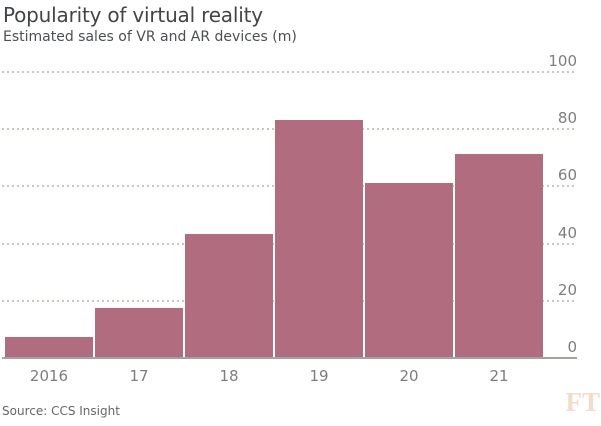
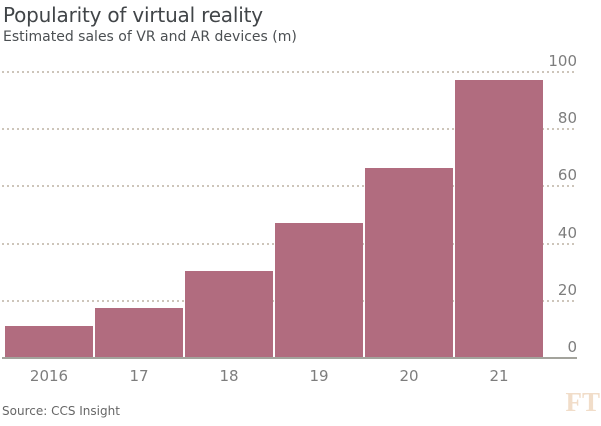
2016: 7 -> 11
18: 43 -> 30
19: 83 -> 47
20: 61 -> 66
21: 71 -> 97
